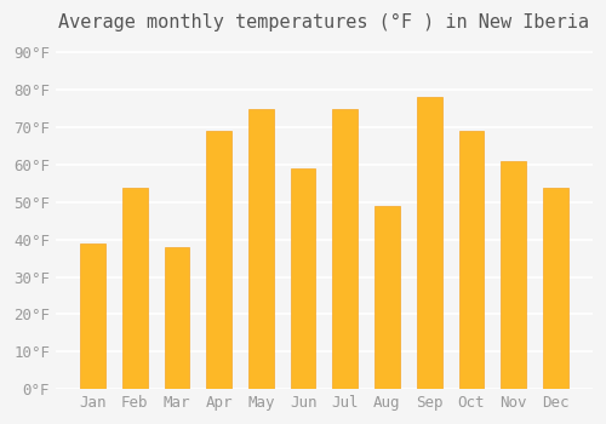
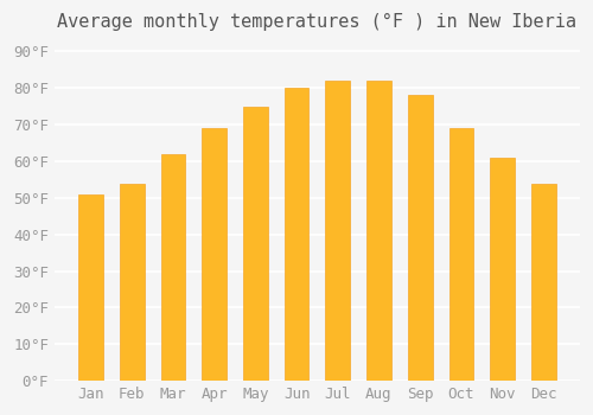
Jan: 39°F -> 51°F
Mar: 38°F -> 62°F
Jun: 59°F -> 80°F
Jul: 75°F -> 82°F
Aug: 49°F -> 82°F
